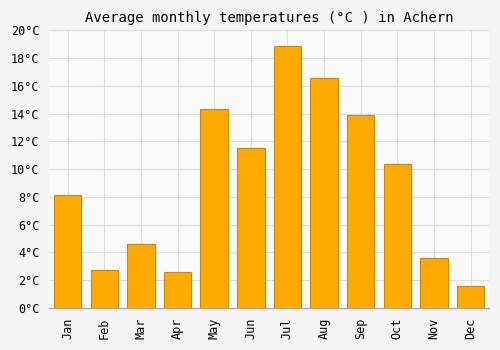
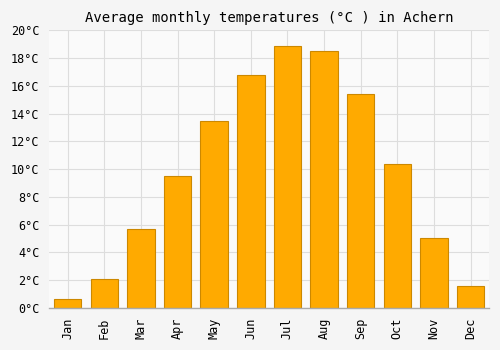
Jan: 8.1°C -> 0.6°C
Feb: 2.7°C -> 2.1°C
Mar: 4.6°C -> 5.7°C
Apr: 2.6°C -> 9.5°C
May: 14.3°C -> 13.5°C
Jun: 11.5°C -> 16.8°C
Aug: 16.6°C -> 18.5°C
Sep: 13.9°C -> 15.4°C
Nov: 3.6°C -> 5.0°C
